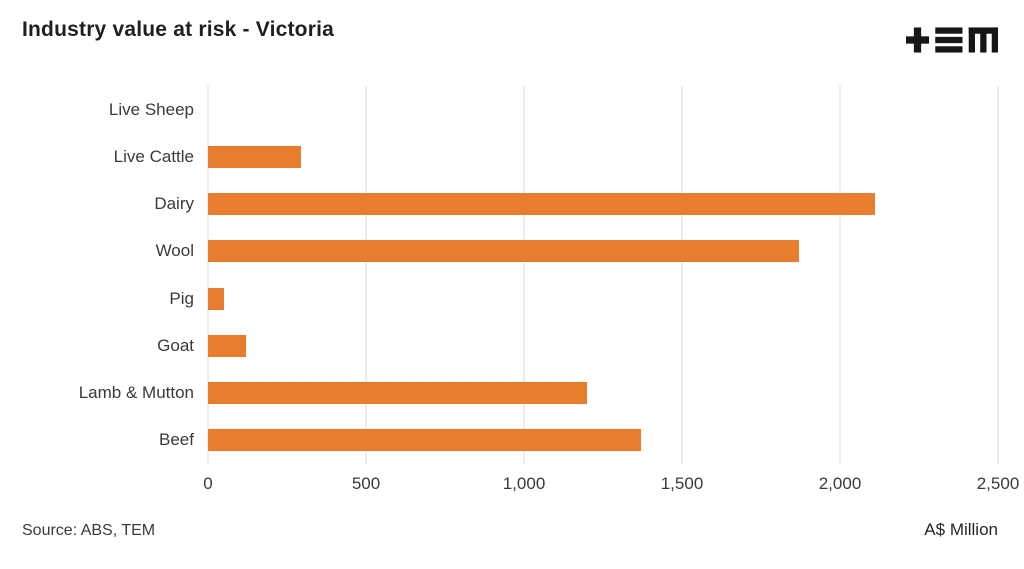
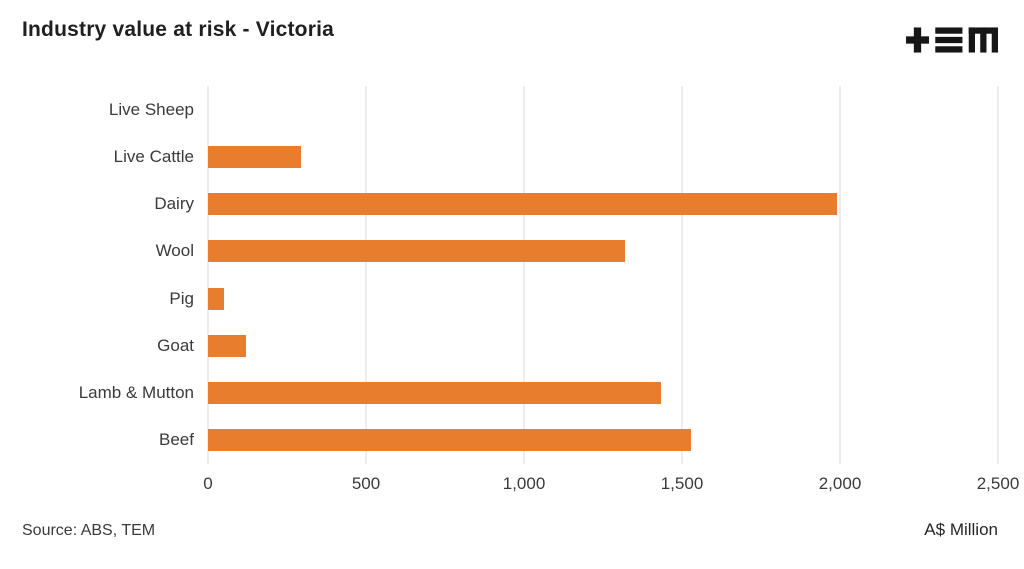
Dairy: 2110 -> 1990
Wool: 1870 -> 1320
Lamb & Mutton: 1200 -> 1440
Beef: 1370 -> 1530
